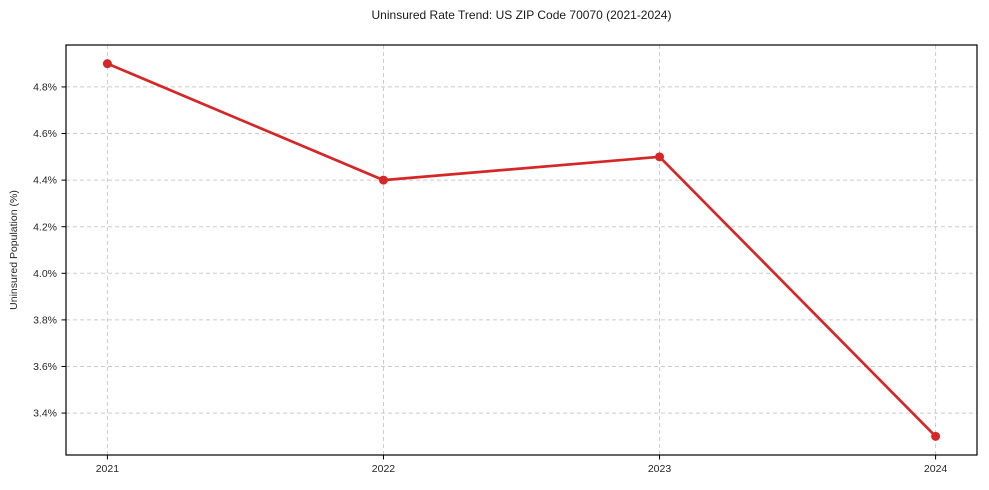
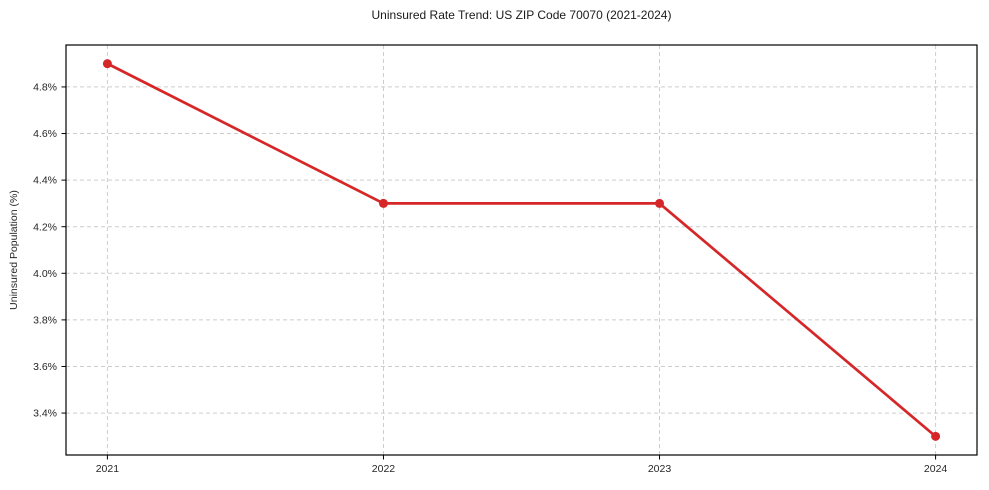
2022: 4.4% -> 4.3%
2023: 4.5% -> 4.3%
